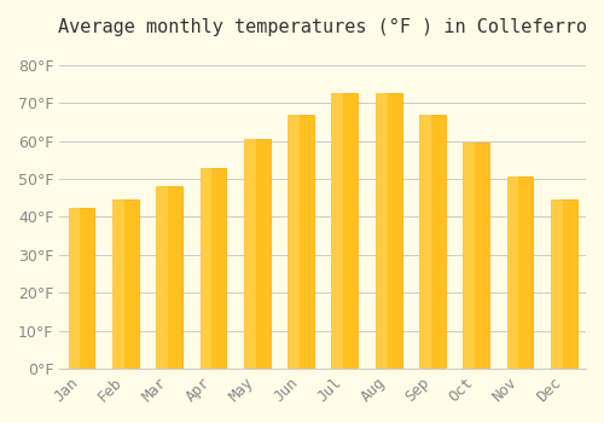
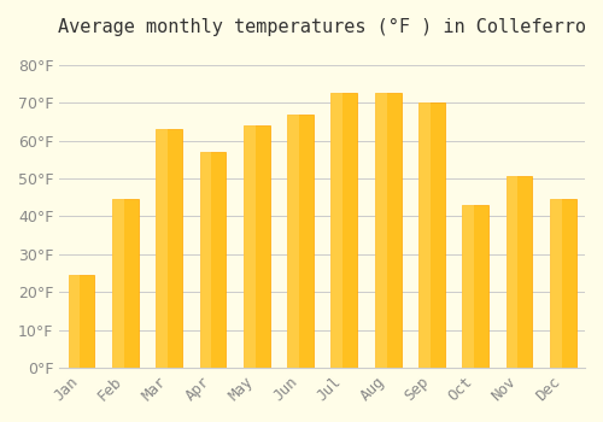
Jan: 42.5°F -> 24.5°F
Mar: 48.0°F -> 63.0°F
Apr: 53.0°F -> 57.0°F
May: 60.5°F -> 64.0°F
Sep: 67.0°F -> 70.0°F
Oct: 59.5°F -> 43.0°F
